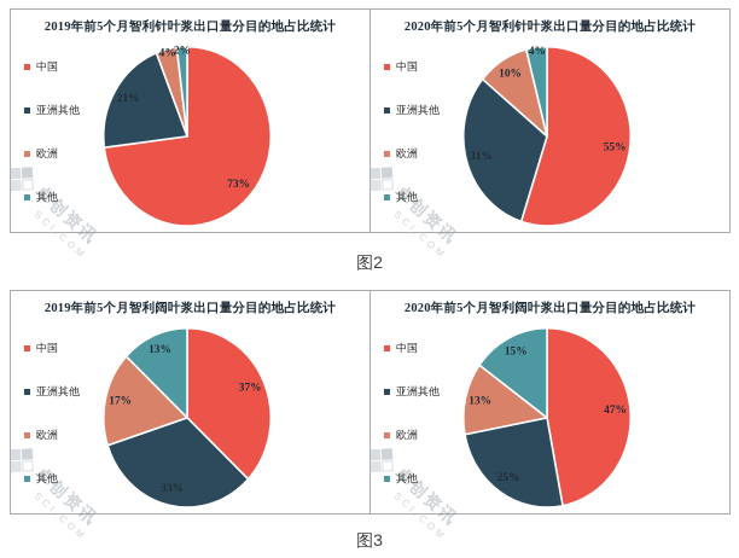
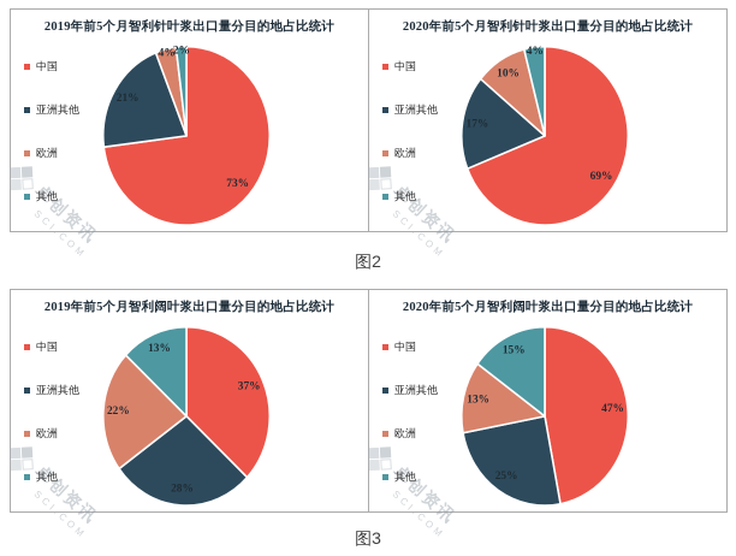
2020年前5个月智利针叶浆出口量分目的地占比统计/中国: 55% -> 69%
2020年前5个月智利针叶浆出口量分目的地占比统计/亚洲其他: 31% -> 17%
2019年前5个月智利阔叶浆出口量分目的地占比统计/亚洲其他: 33% -> 28%
2019年前5个月智利阔叶浆出口量分目的地占比统计/欧洲: 17% -> 22%
